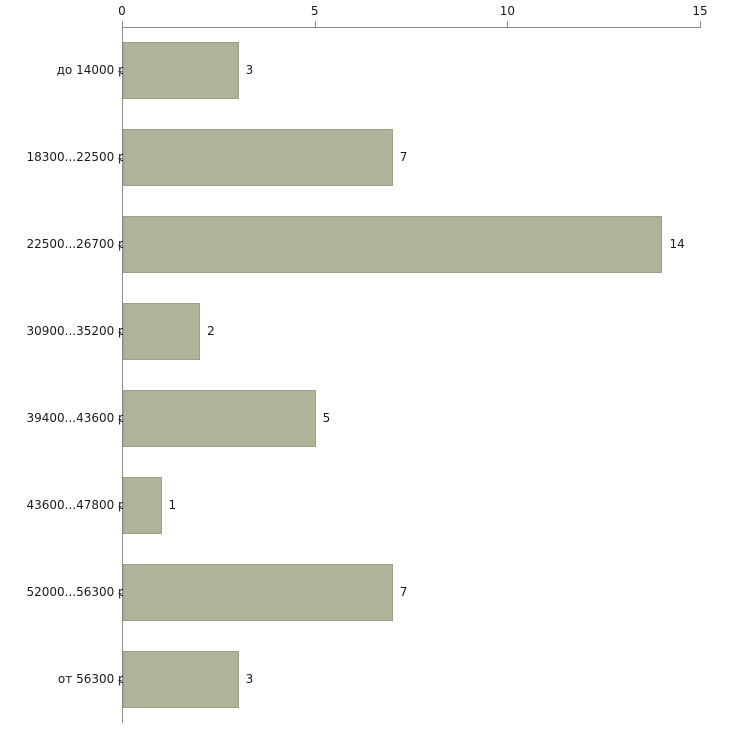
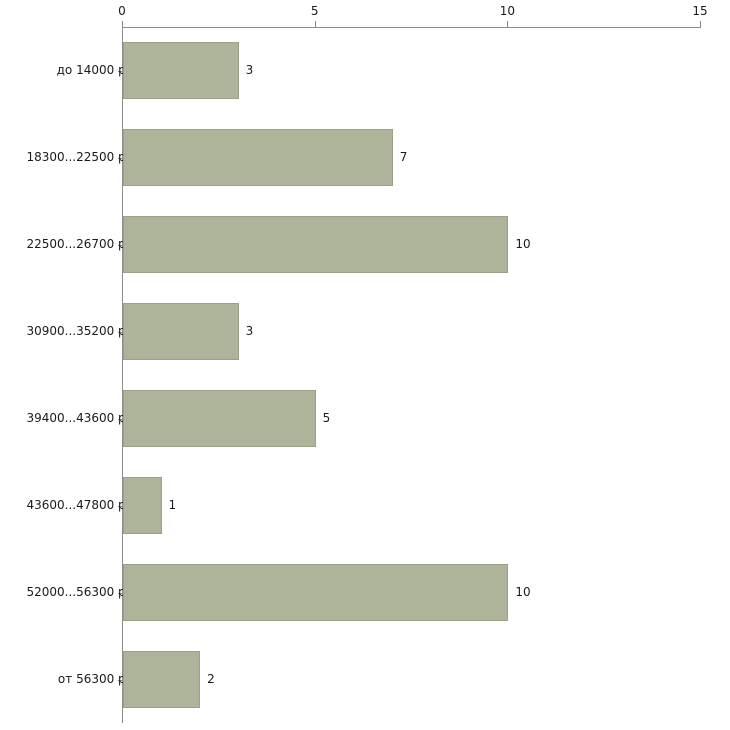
22500...26700 руб.: 14 -> 10
30900...35200 руб.: 2 -> 3
52000...56300 руб.: 7 -> 10
от 56300 руб.: 3 -> 2
